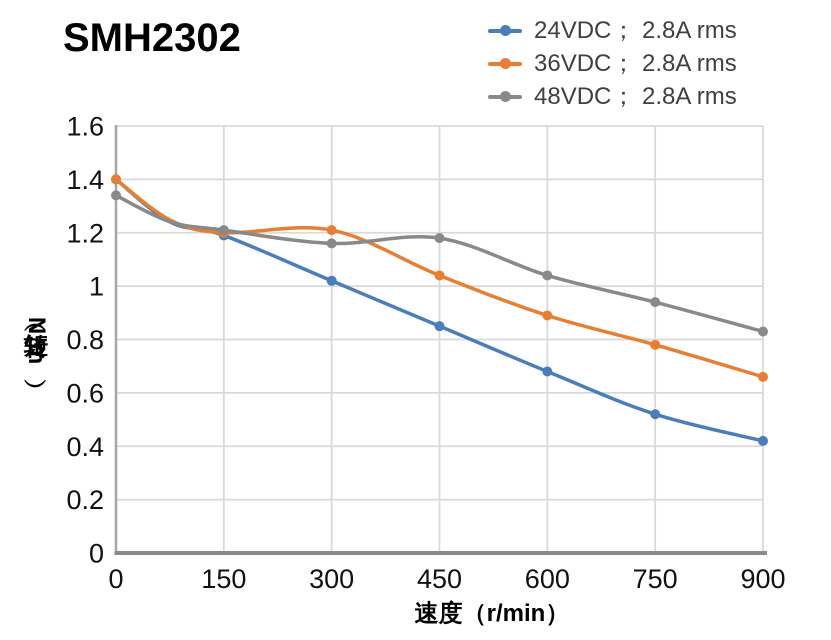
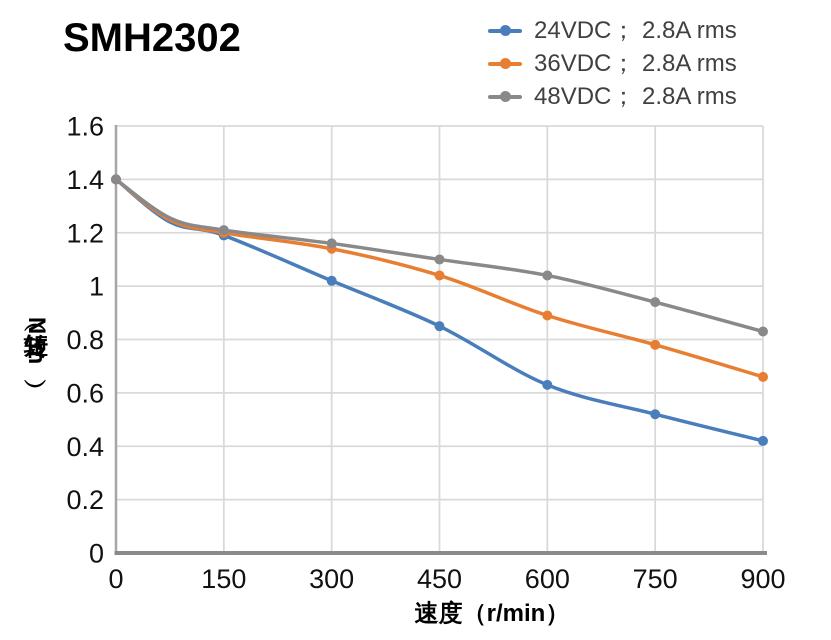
48VDC； 2.8A rms/0: 1.34 -> 1.40
36VDC； 2.8A rms/300: 1.21 -> 1.14
48VDC； 2.8A rms/450: 1.18 -> 1.10
24VDC； 2.8A rms/600: 0.68 -> 0.63
